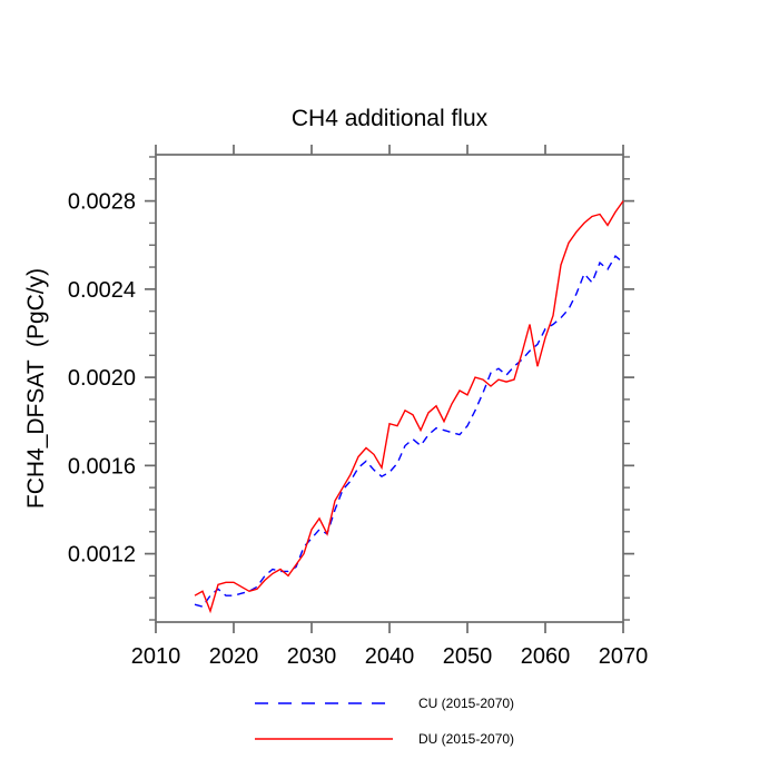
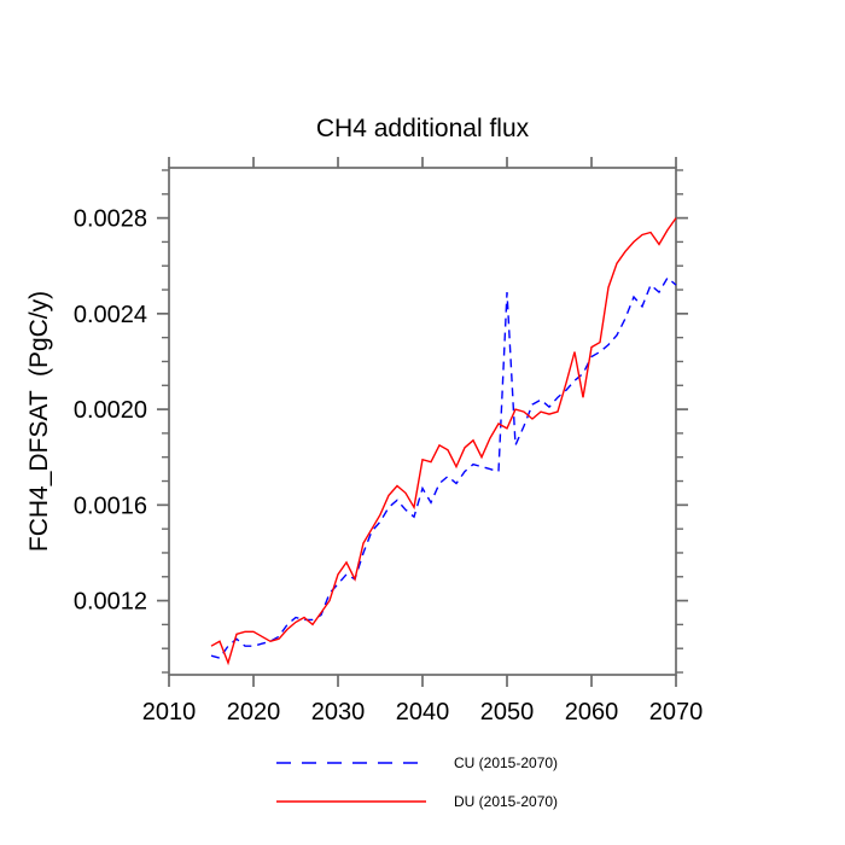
CU (2015-2070)/2040: 0.00157 -> 0.00167
CU (2015-2070)/2050: 0.00178 -> 0.00249
DU (2015-2070)/2060: 0.00218 -> 0.00226
